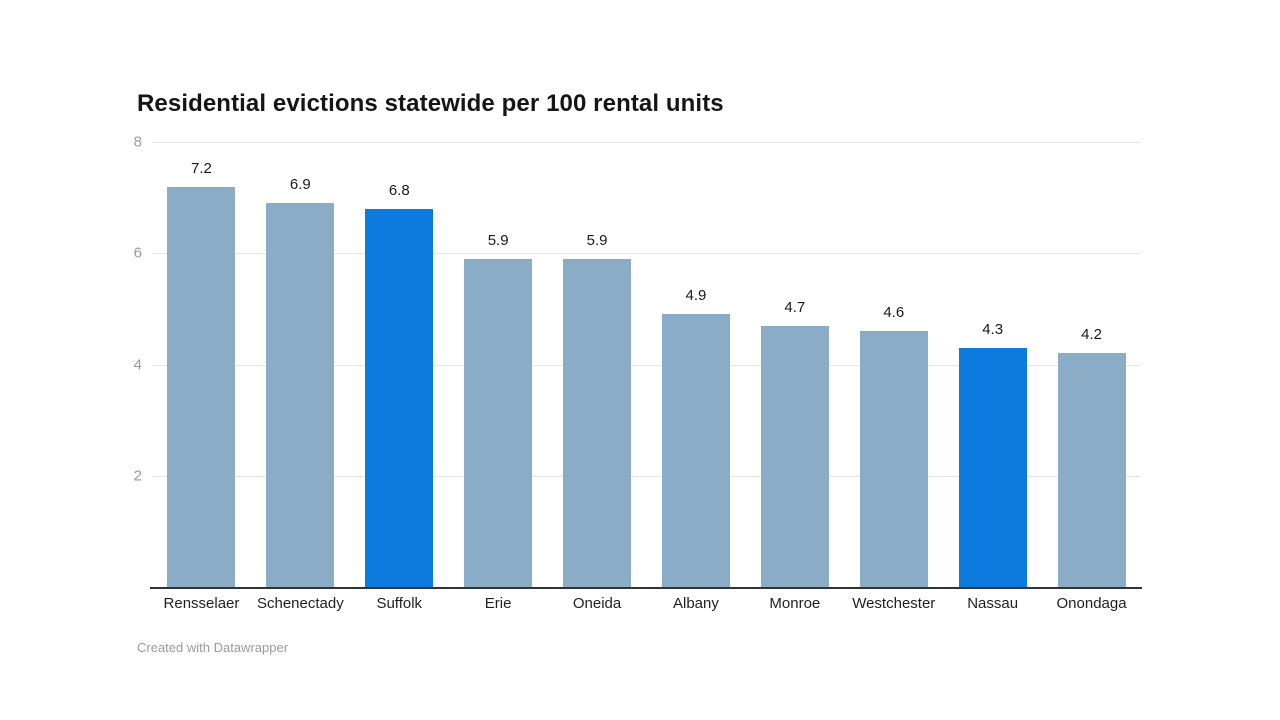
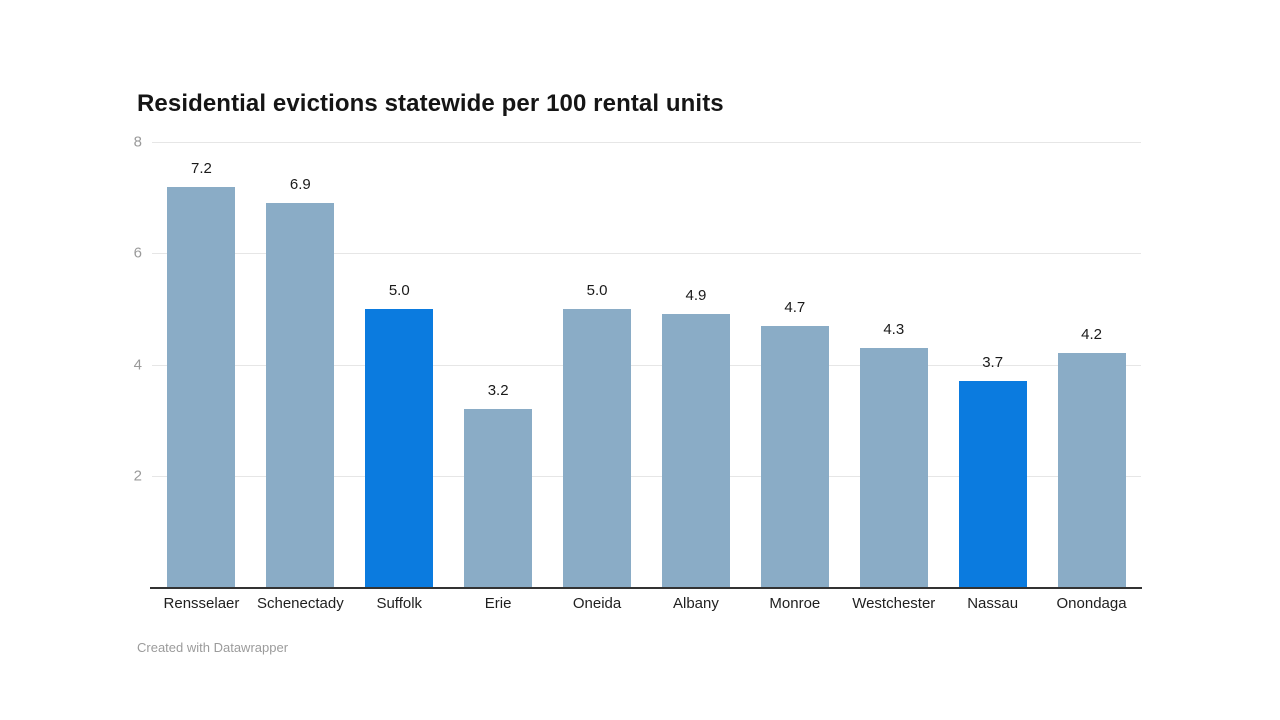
Suffolk: 6.8 -> 5.0
Erie: 5.9 -> 3.2
Oneida: 5.9 -> 5.0
Westchester: 4.6 -> 4.3
Nassau: 4.3 -> 3.7
